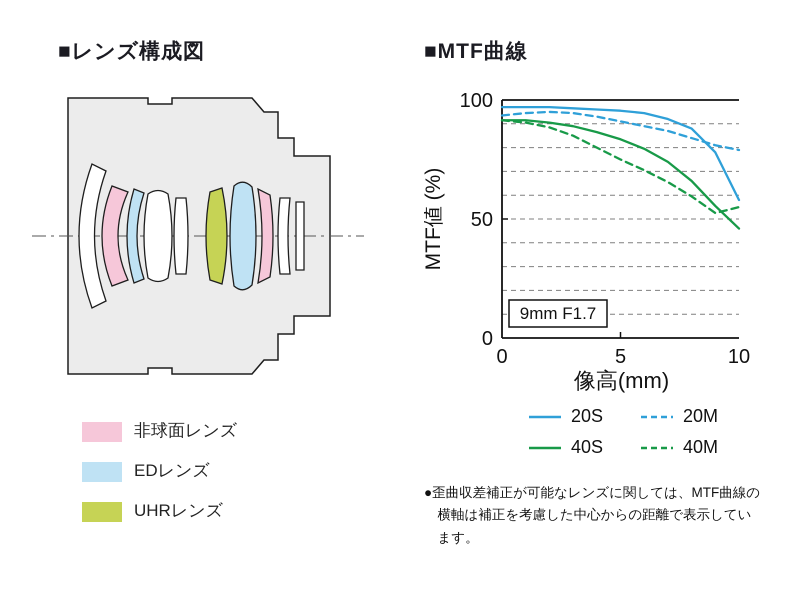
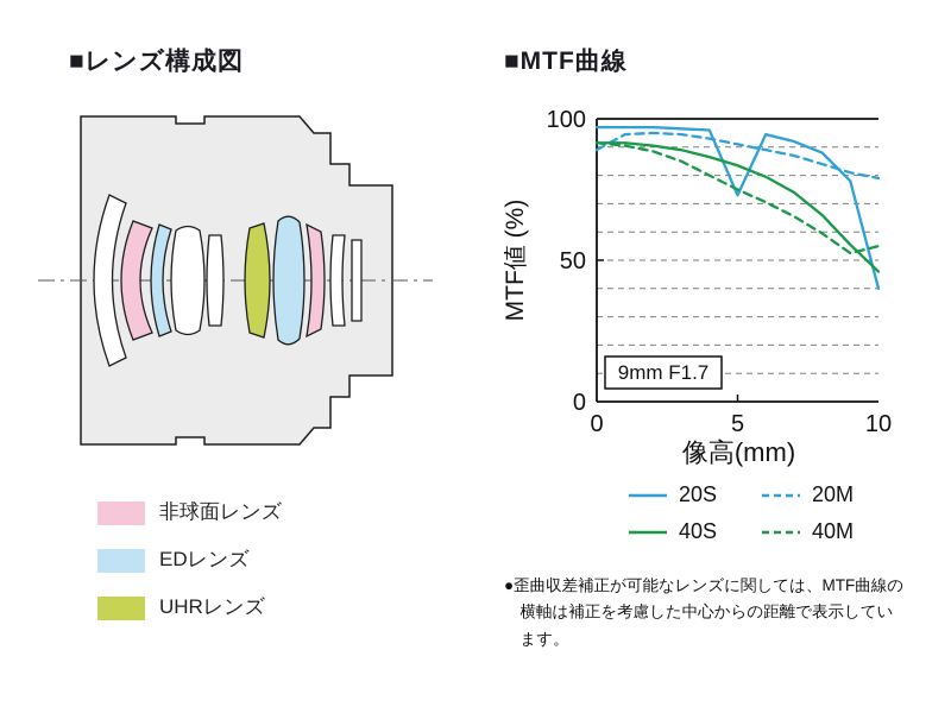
20M/0: 94 -> 89
20S/5: 96 -> 73
20S/10: 58 -> 40
